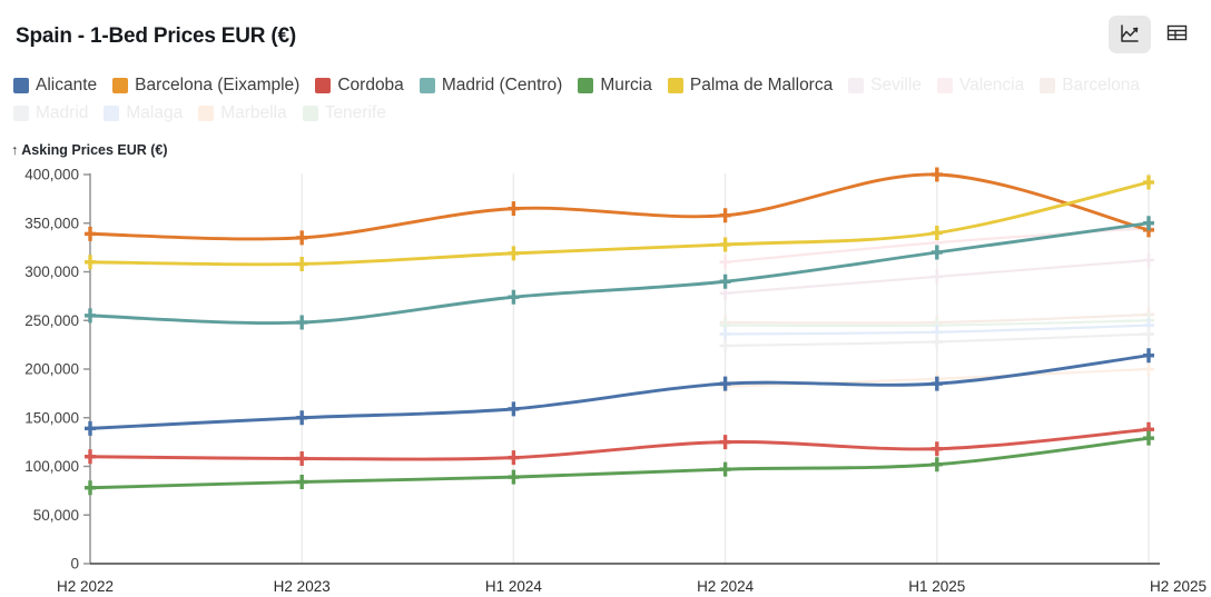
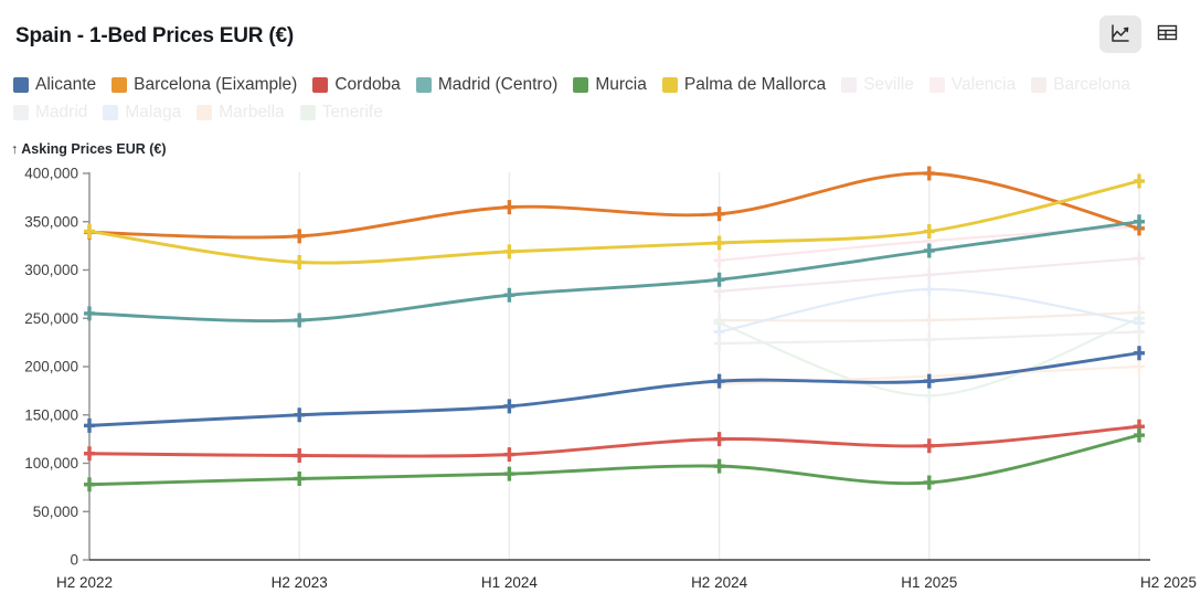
Palma de Mallorca/H2 2022: 310000 -> 340000
Murcia/H1 2025: 100000 -> 80000
Tenerife/H1 2025: 240000 -> 170000
Malaga/H1 2025: 240000 -> 280000
